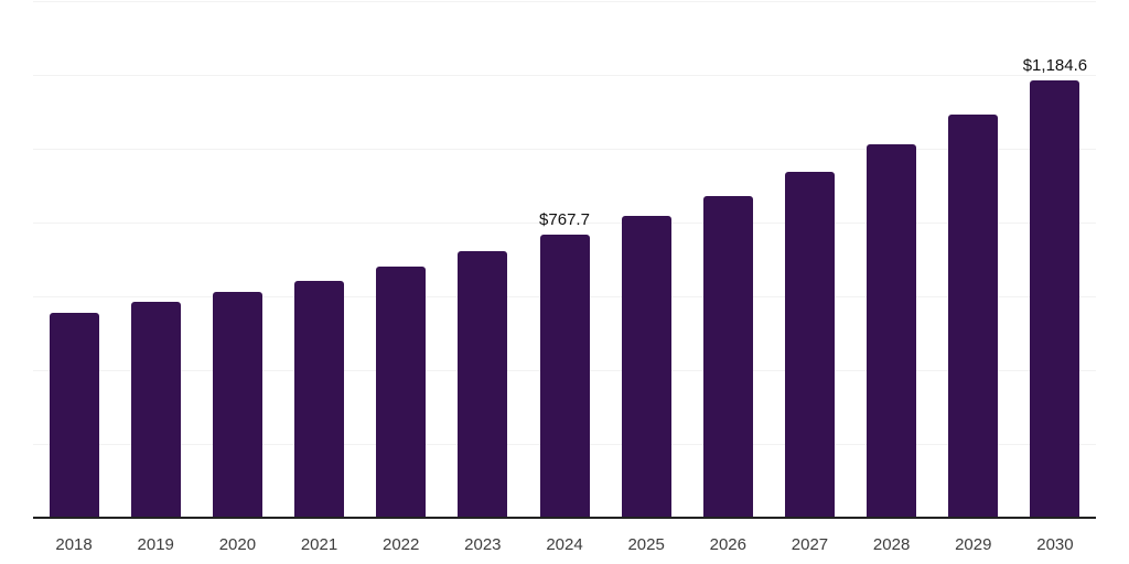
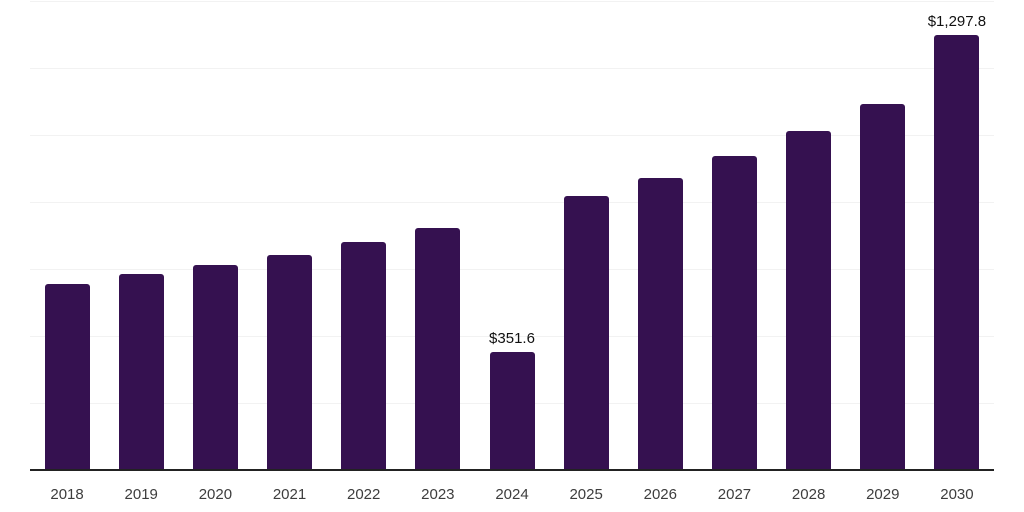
2024: $767.7 -> $351.6
2030: $1,184.6 -> $1,297.8
